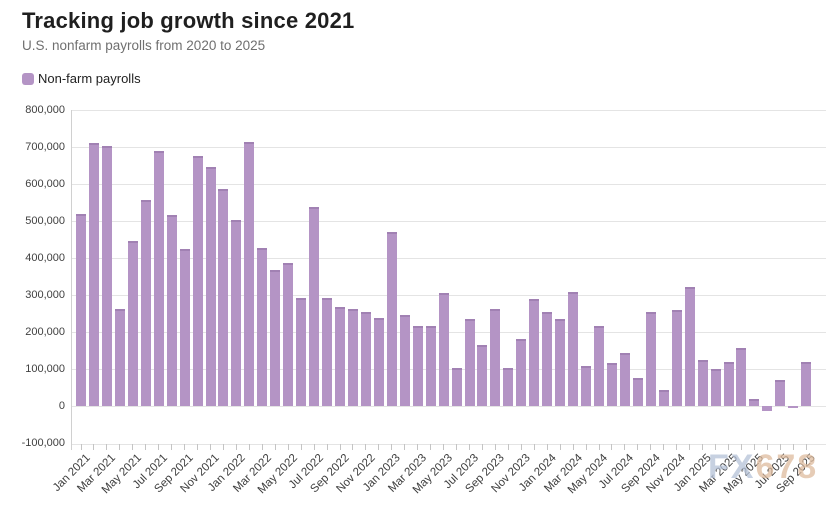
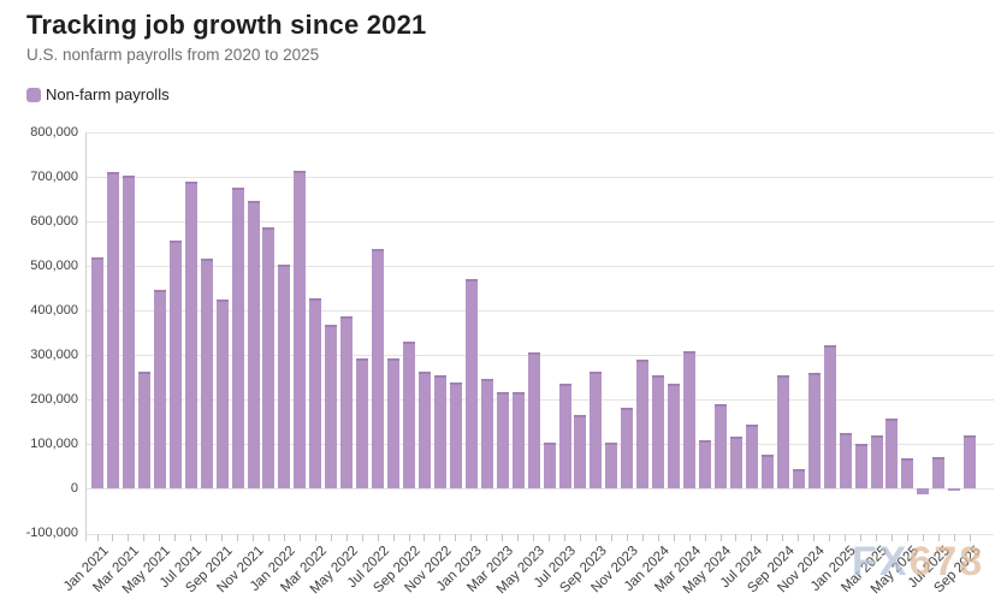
Sep 2022: 270000 -> 330000
May 2024: 220000 -> 190000
May 2025: 20000 -> 70000
